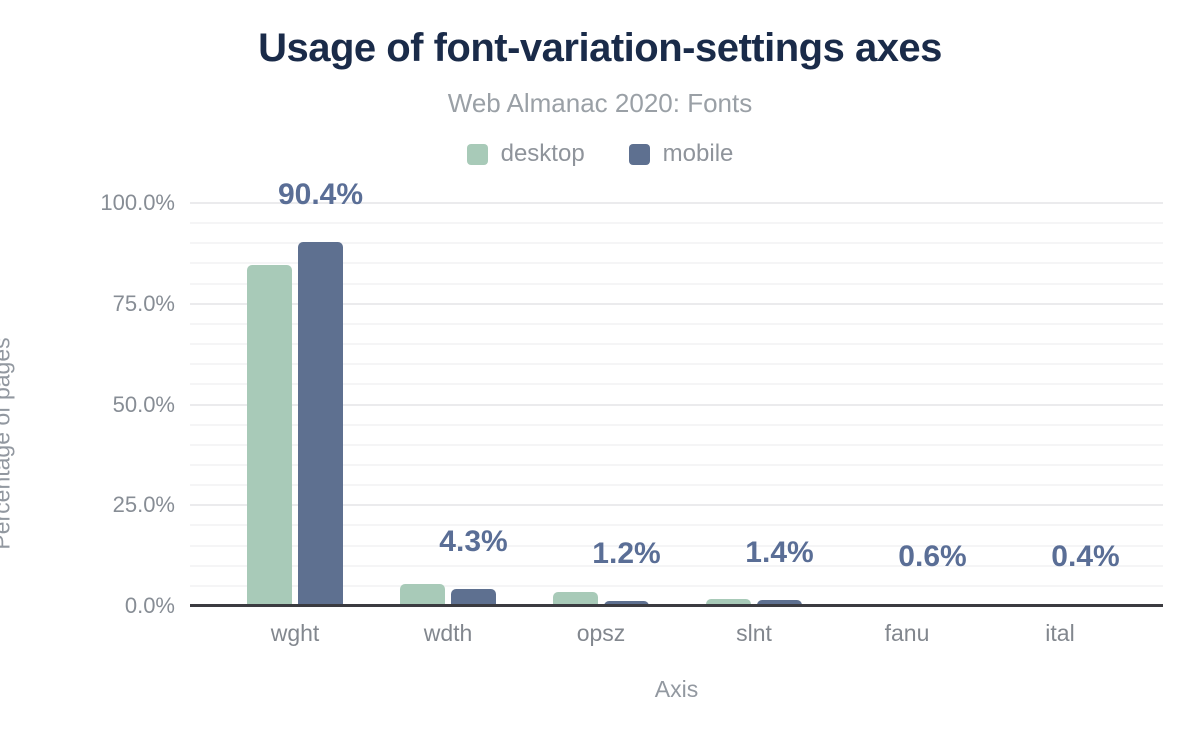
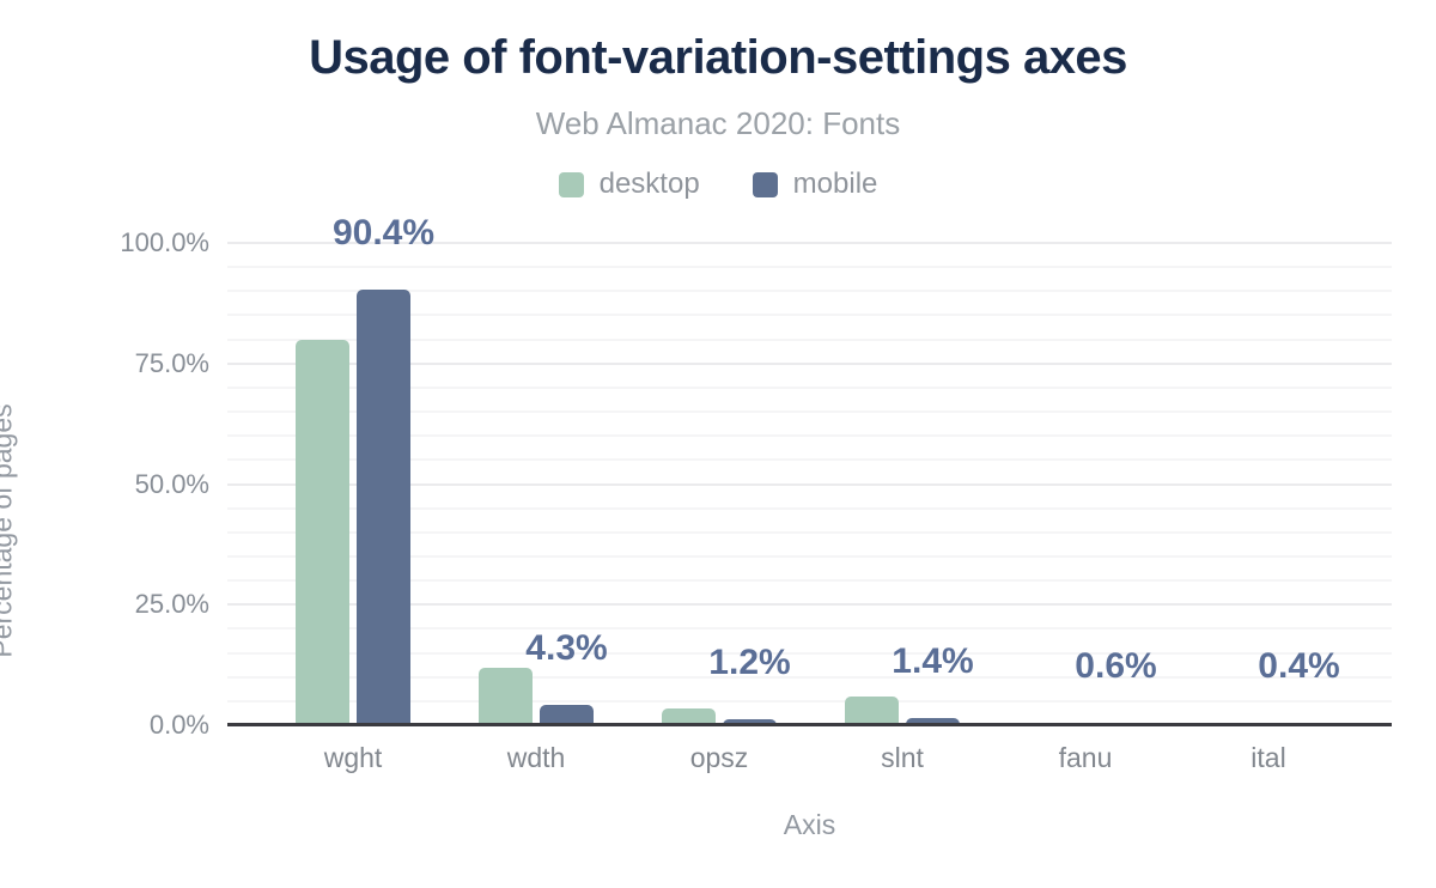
desktop/wght: 85% -> 80%
desktop/wdth: 5% -> 12%
desktop/slnt: 2% -> 6%
